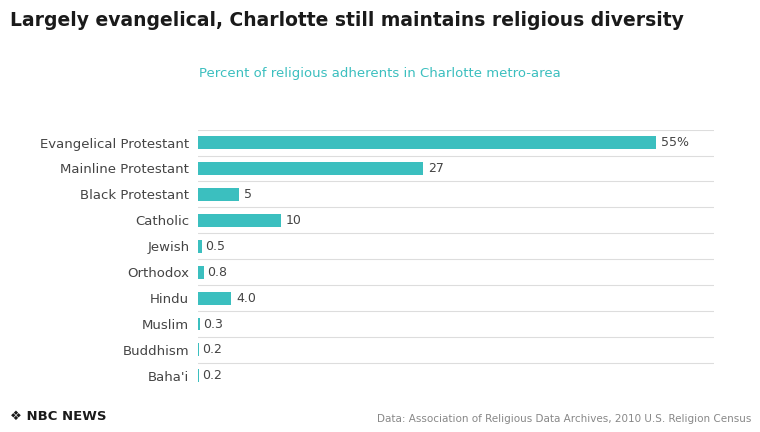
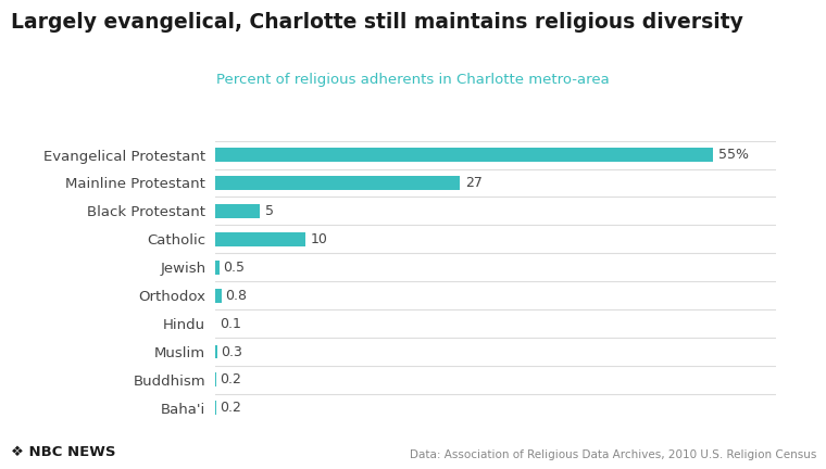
Hindu: 4.0 -> 0.1
